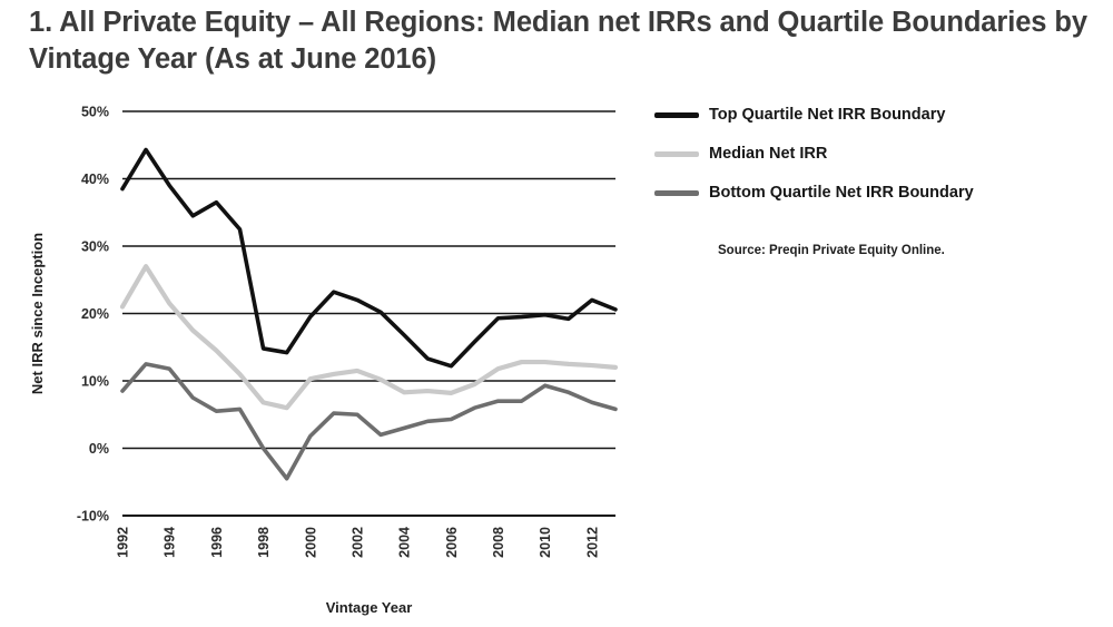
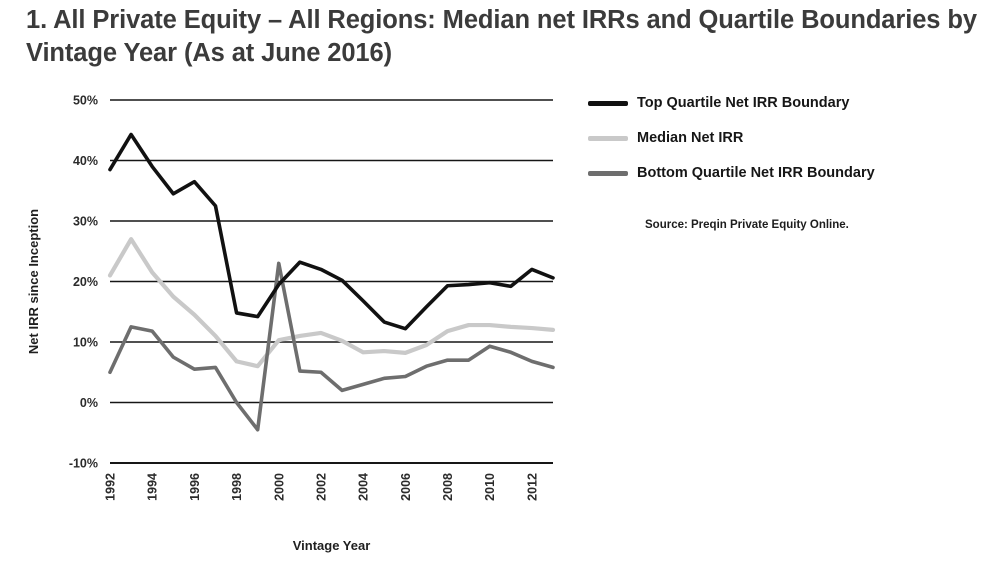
Bottom Quartile Net IRR Boundary/1992: 8% -> 5%
Bottom Quartile Net IRR Boundary/2000: 2% -> 23%
